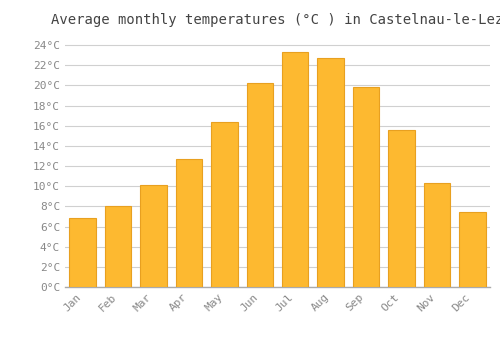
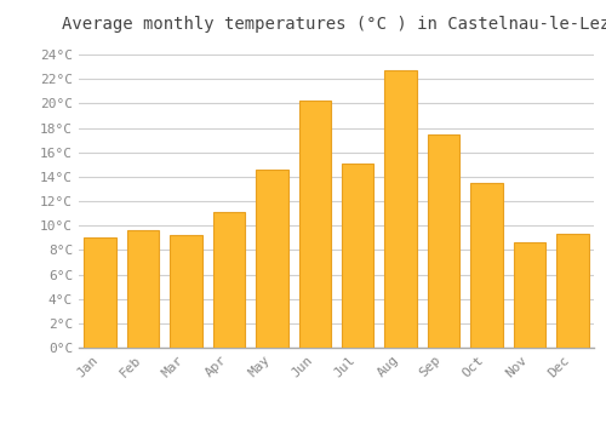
Jan: 6.8°C -> 9.0°C
Feb: 8.0°C -> 9.6°C
Mar: 10.1°C -> 9.2°C
Apr: 12.7°C -> 11.1°C
May: 16.4°C -> 14.6°C
Jul: 23.3°C -> 15.1°C
Sep: 19.8°C -> 17.5°C
Oct: 15.6°C -> 13.5°C
Nov: 10.3°C -> 8.6°C
Dec: 7.4°C -> 9.3°C
